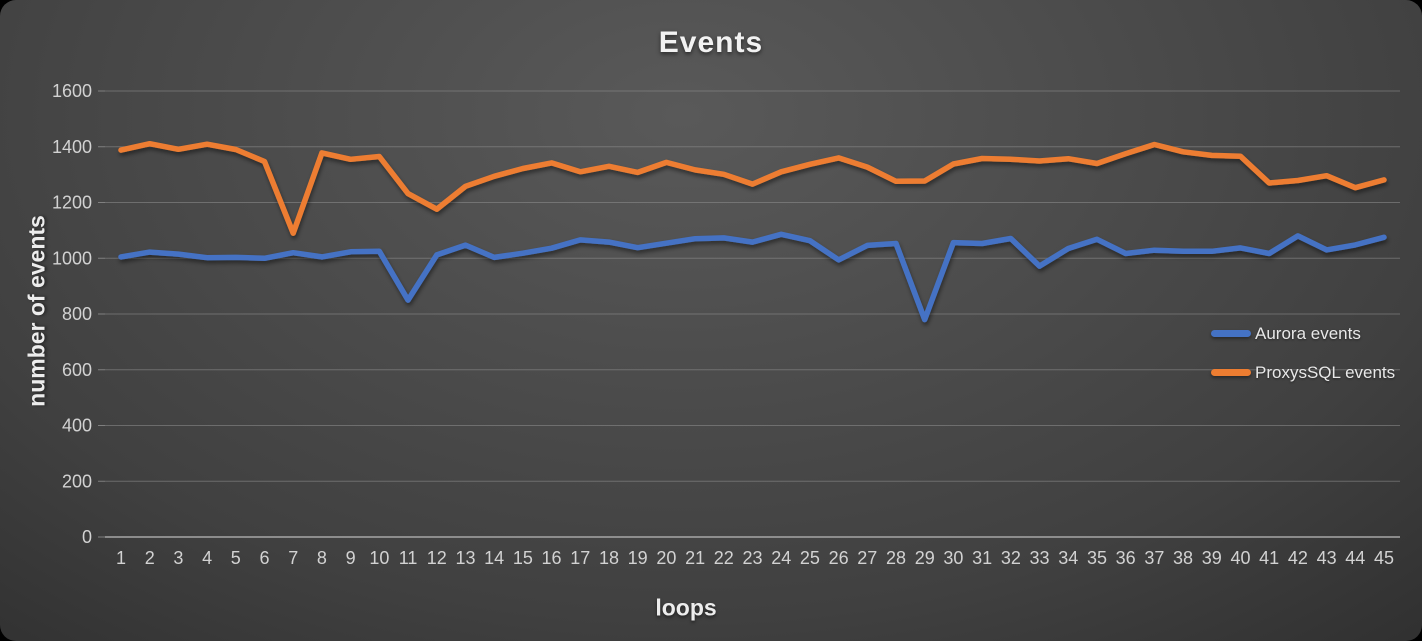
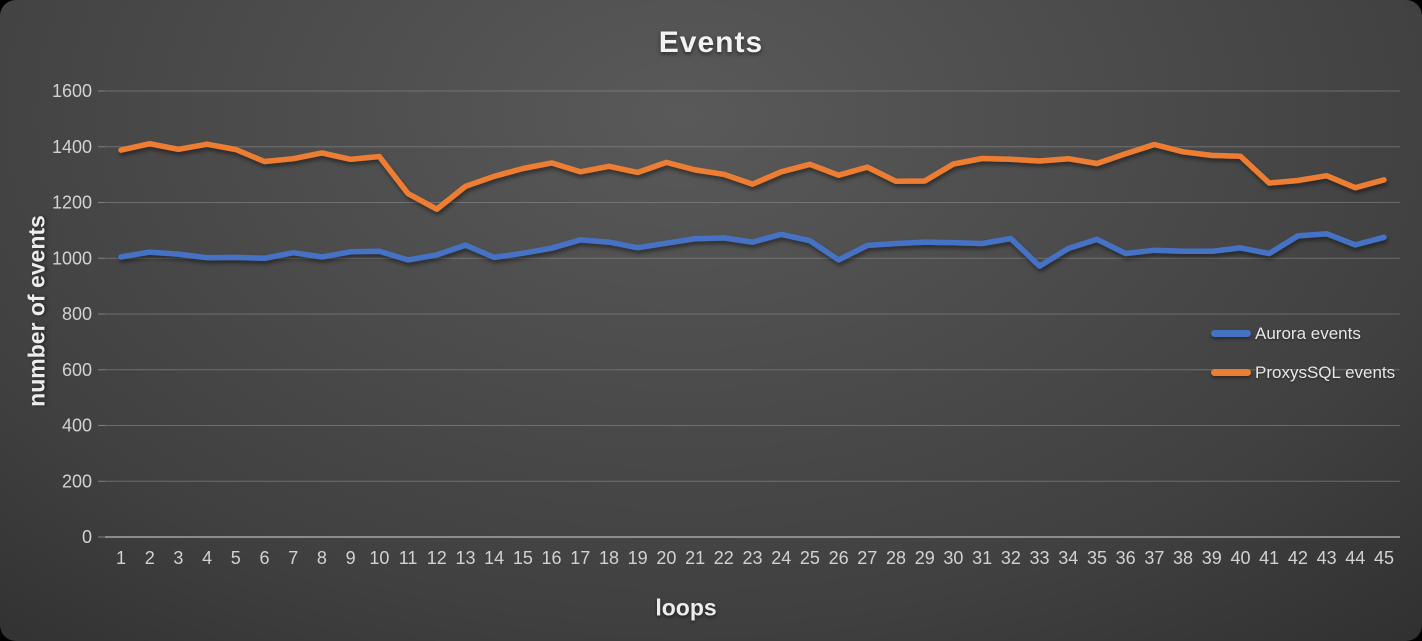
ProxysSQL events/7: 1090 -> 1360
Aurora events/11: 850 -> 990
ProxysSQL events/26: 1360 -> 1300
Aurora events/29: 780 -> 1060
Aurora events/43: 1030 -> 1090
